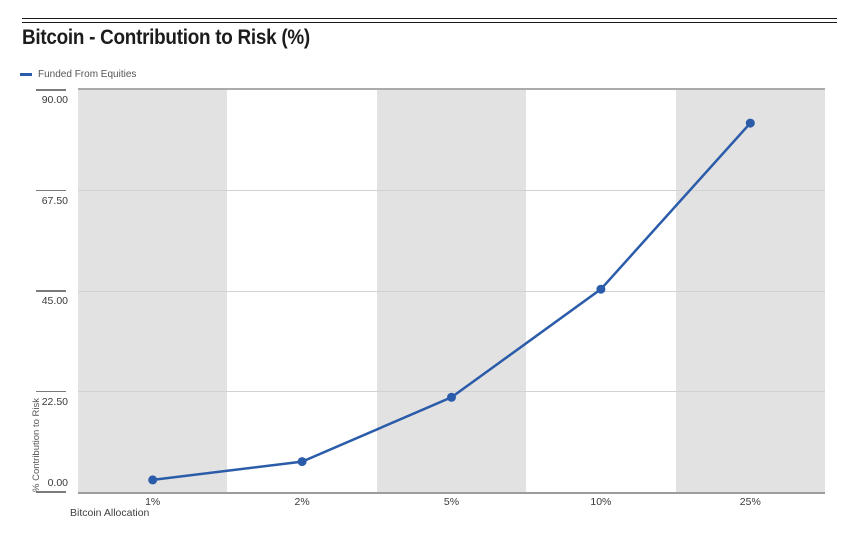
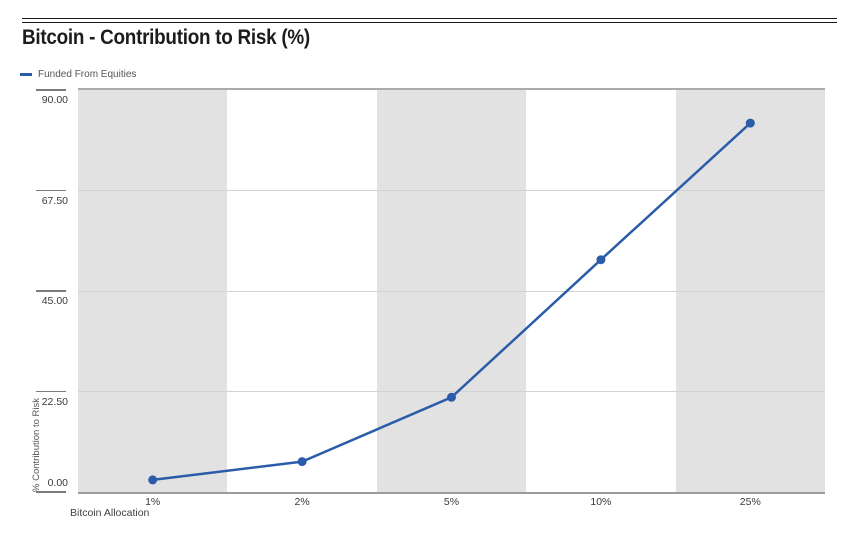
10%: 45 -> 52
